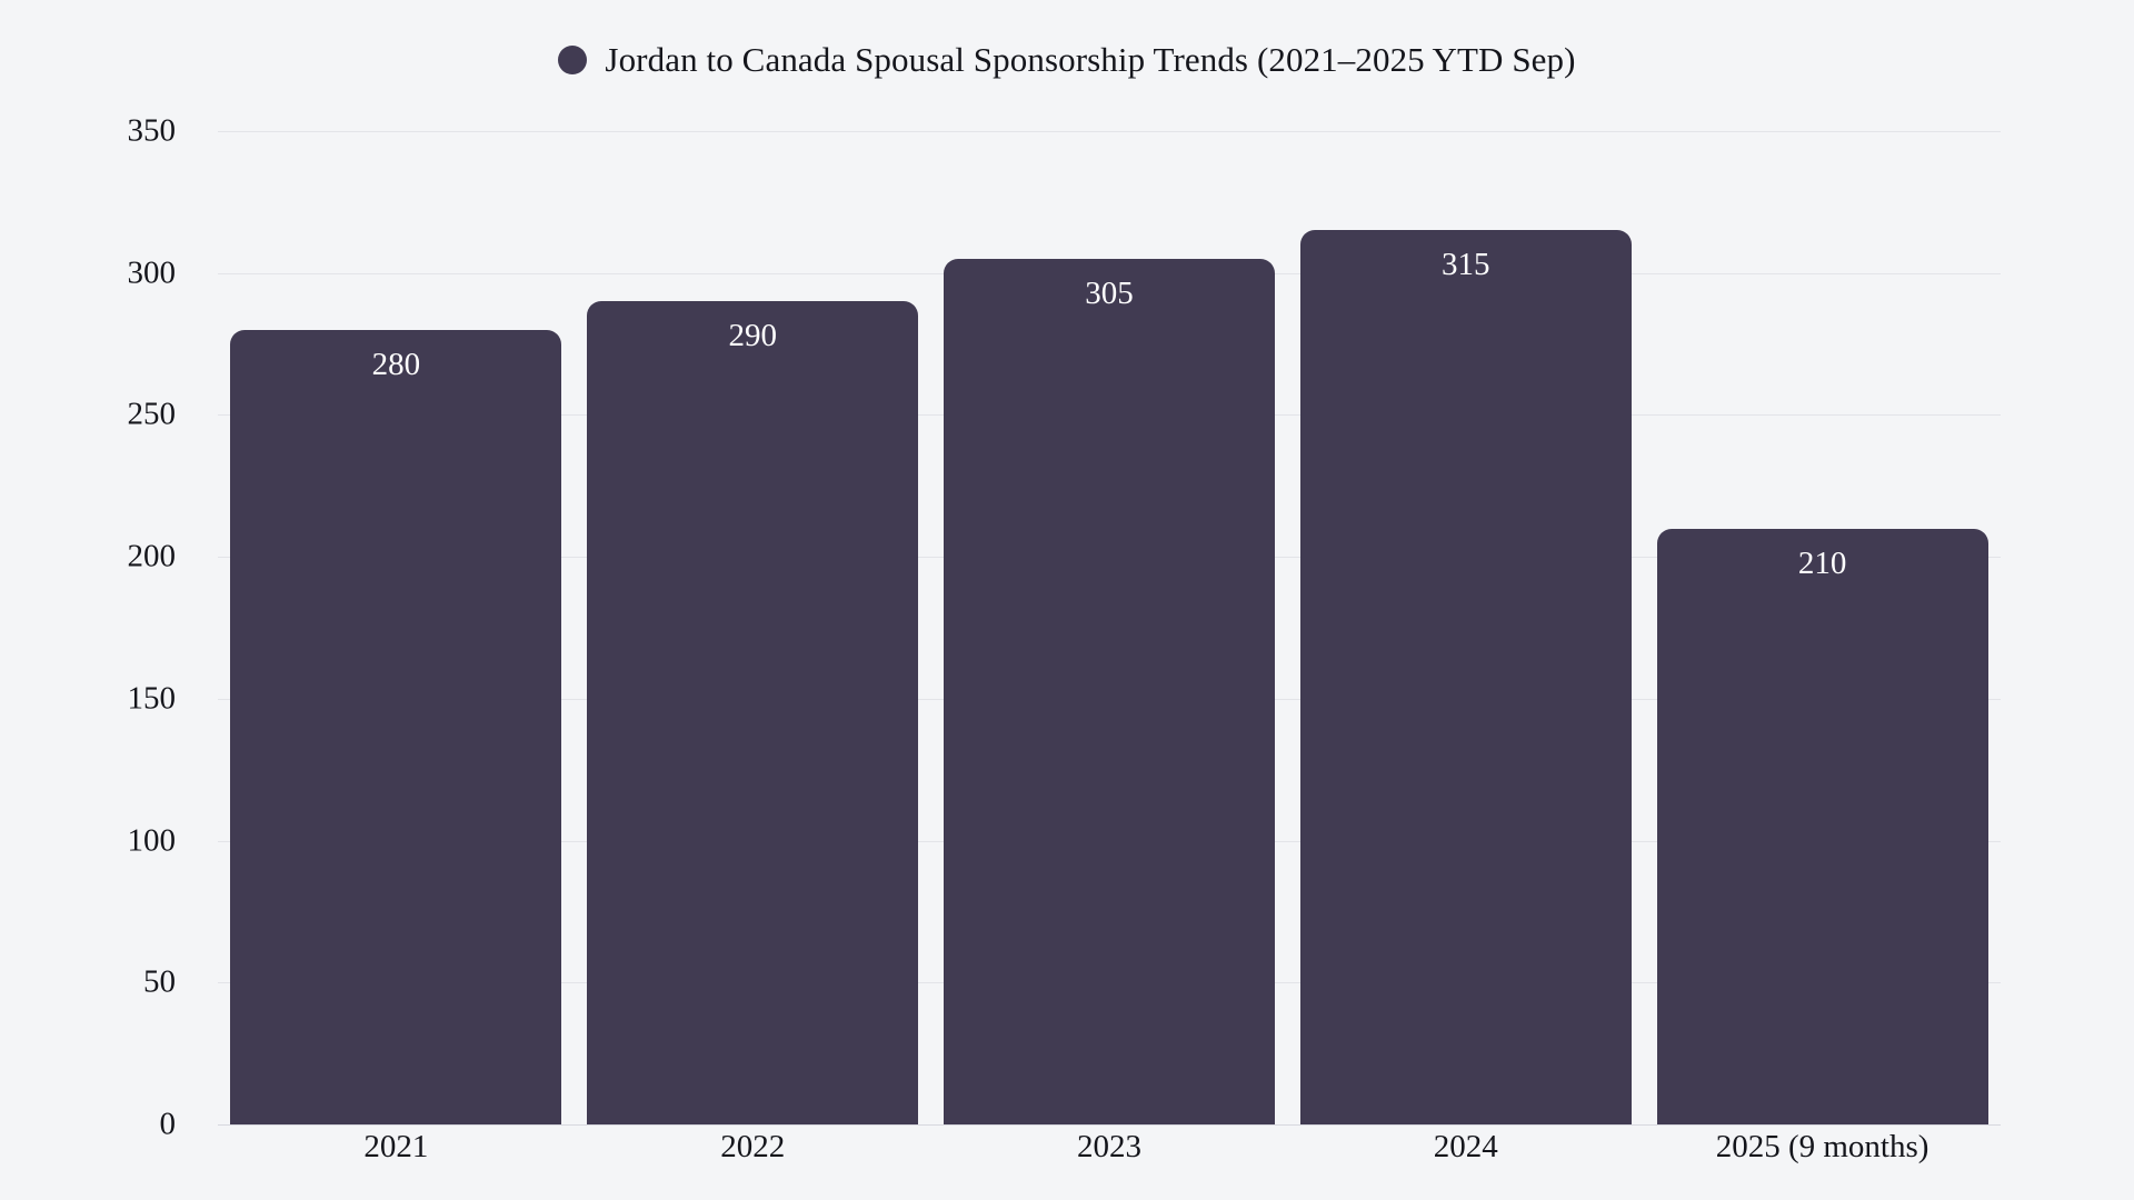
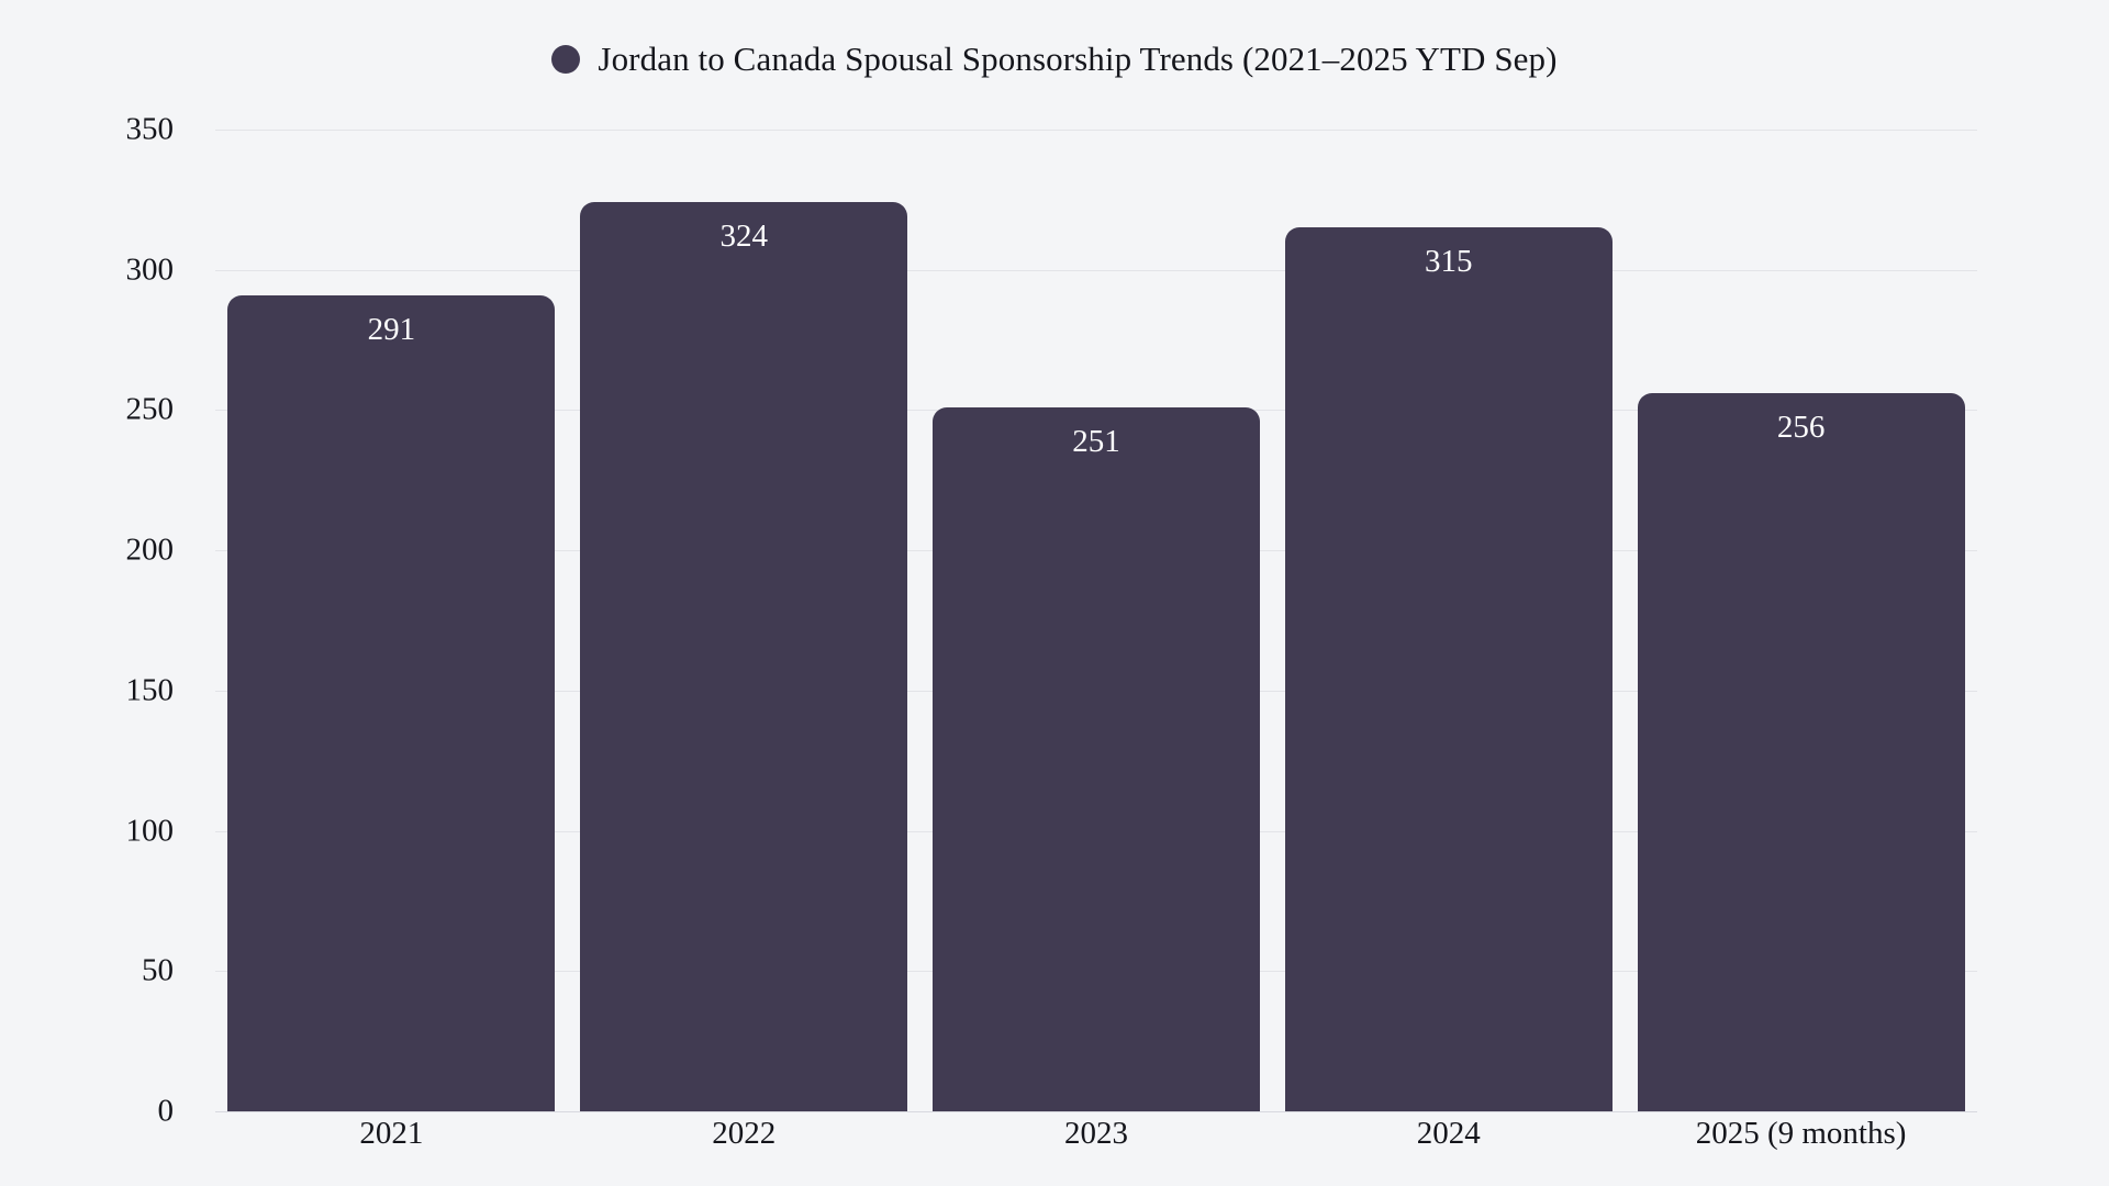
2021: 280 -> 291
2022: 290 -> 324
2023: 305 -> 251
2025 (9 months): 210 -> 256
